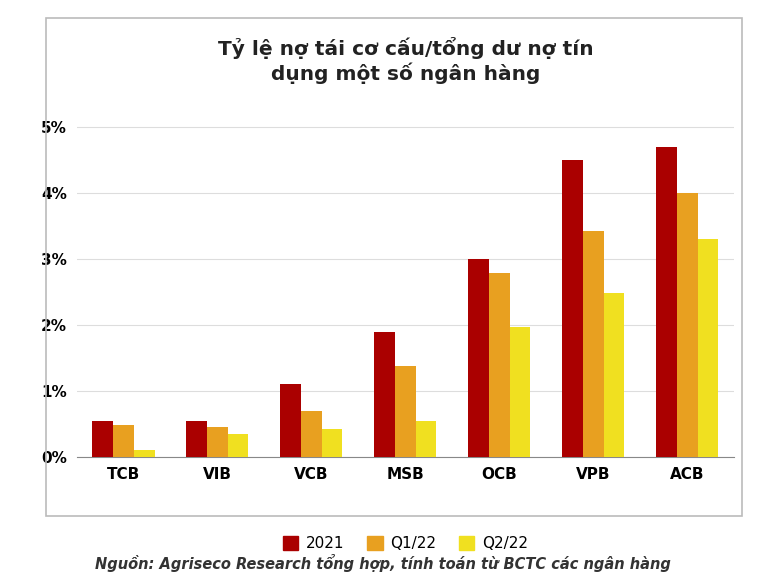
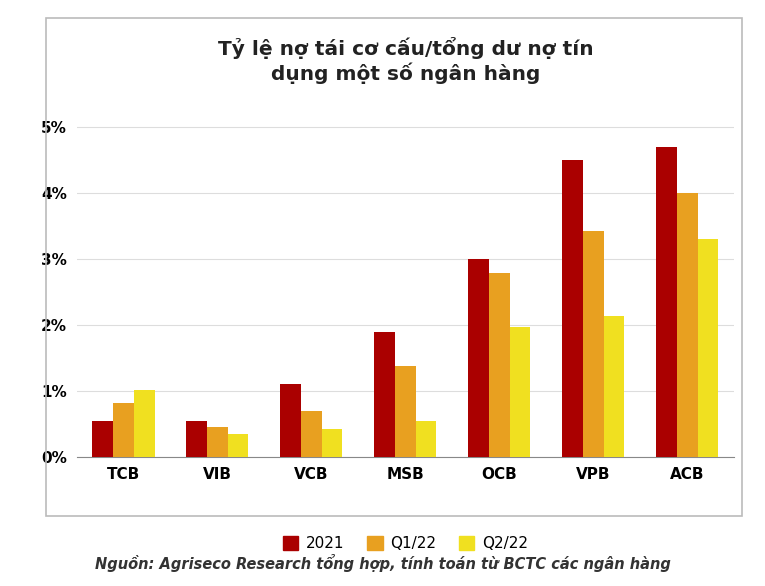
Q1/22/TCB: 0.48% -> 0.82%
Q2/22/TCB: 0.10% -> 1.02%
Q2/22/VPB: 2.48% -> 2.14%
